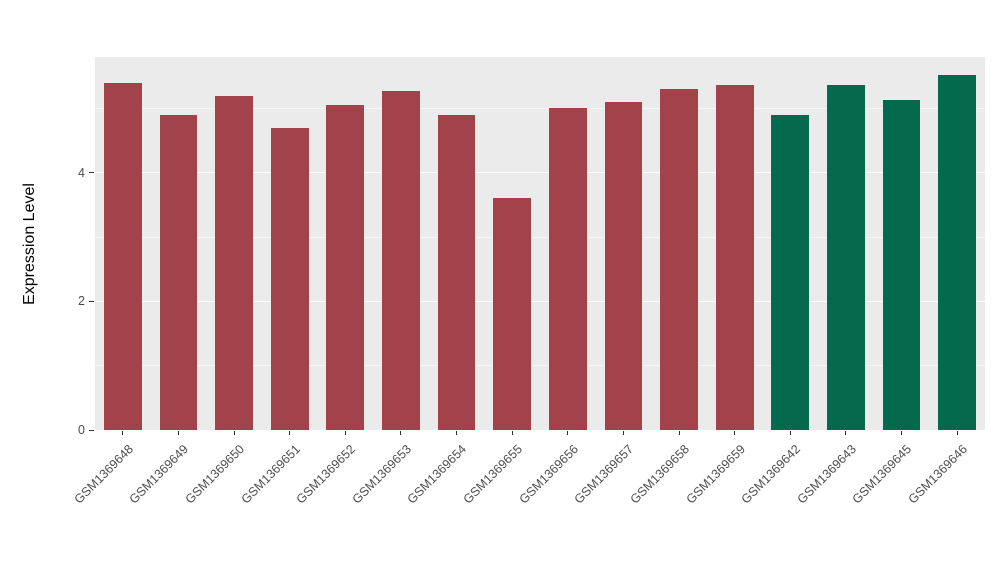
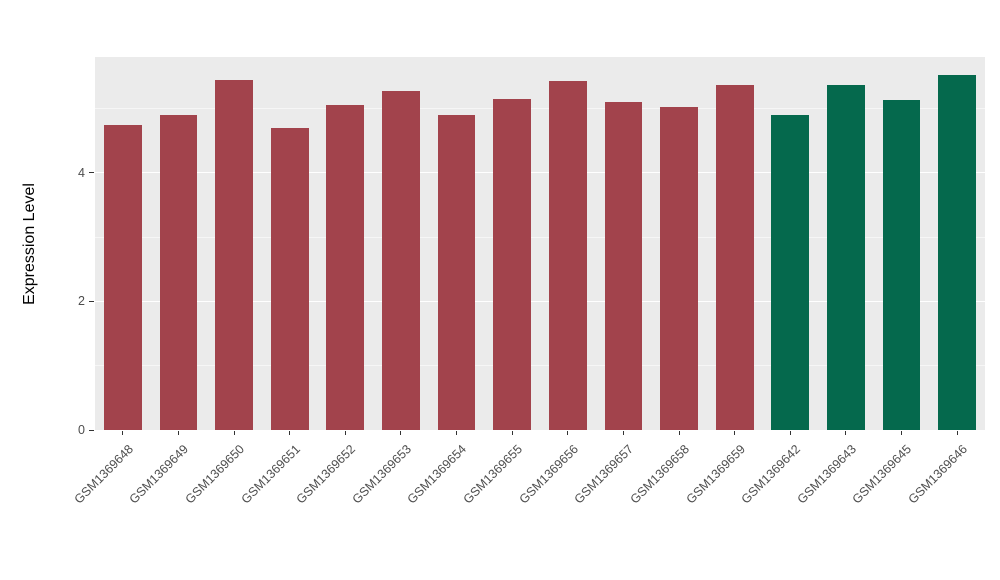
GSM1369648: 5.4 -> 4.8
GSM1369650: 5.2 -> 5.5
GSM1369655: 3.6 -> 5.2
GSM1369656: 5.0 -> 5.4
GSM1369658: 5.3 -> 5.0
